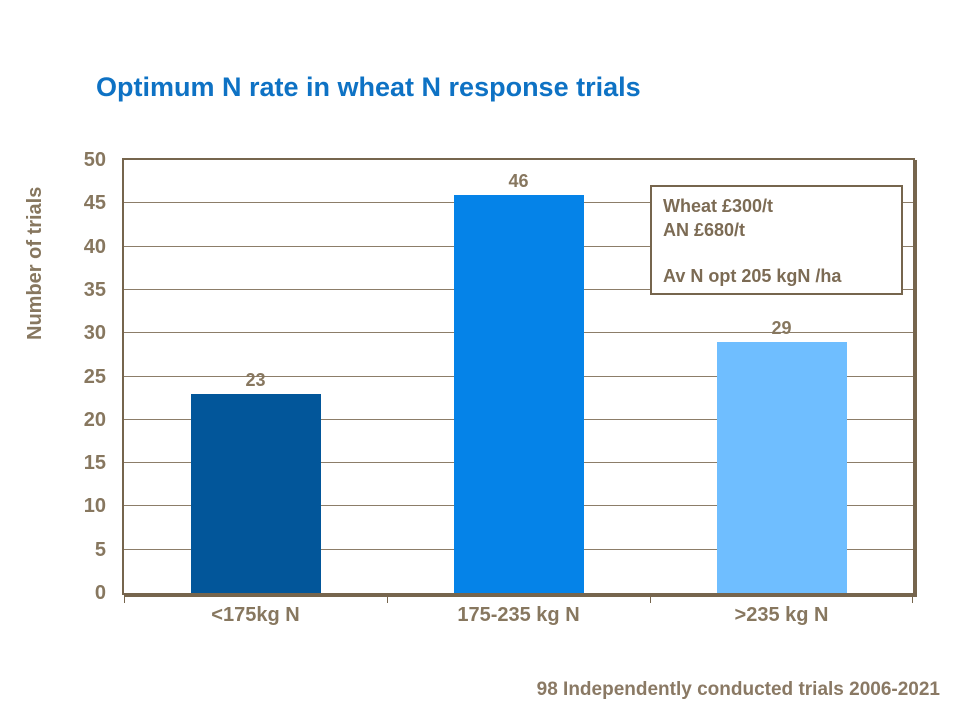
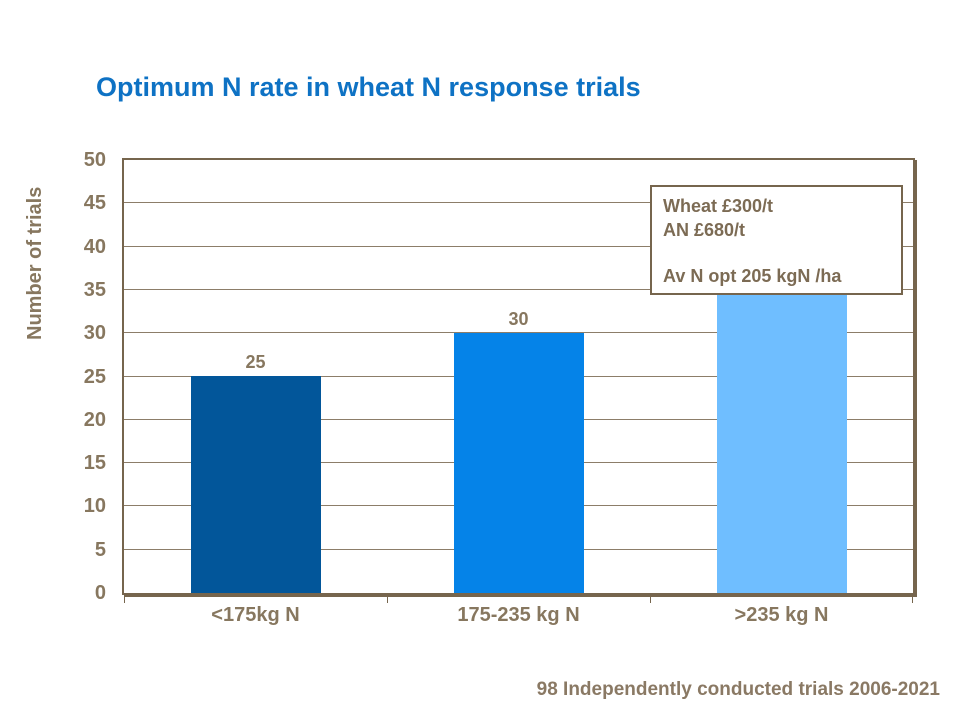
<175kg N: 23 -> 25
175-235 kg N: 46 -> 30
>235 kg N: 29 -> 42
